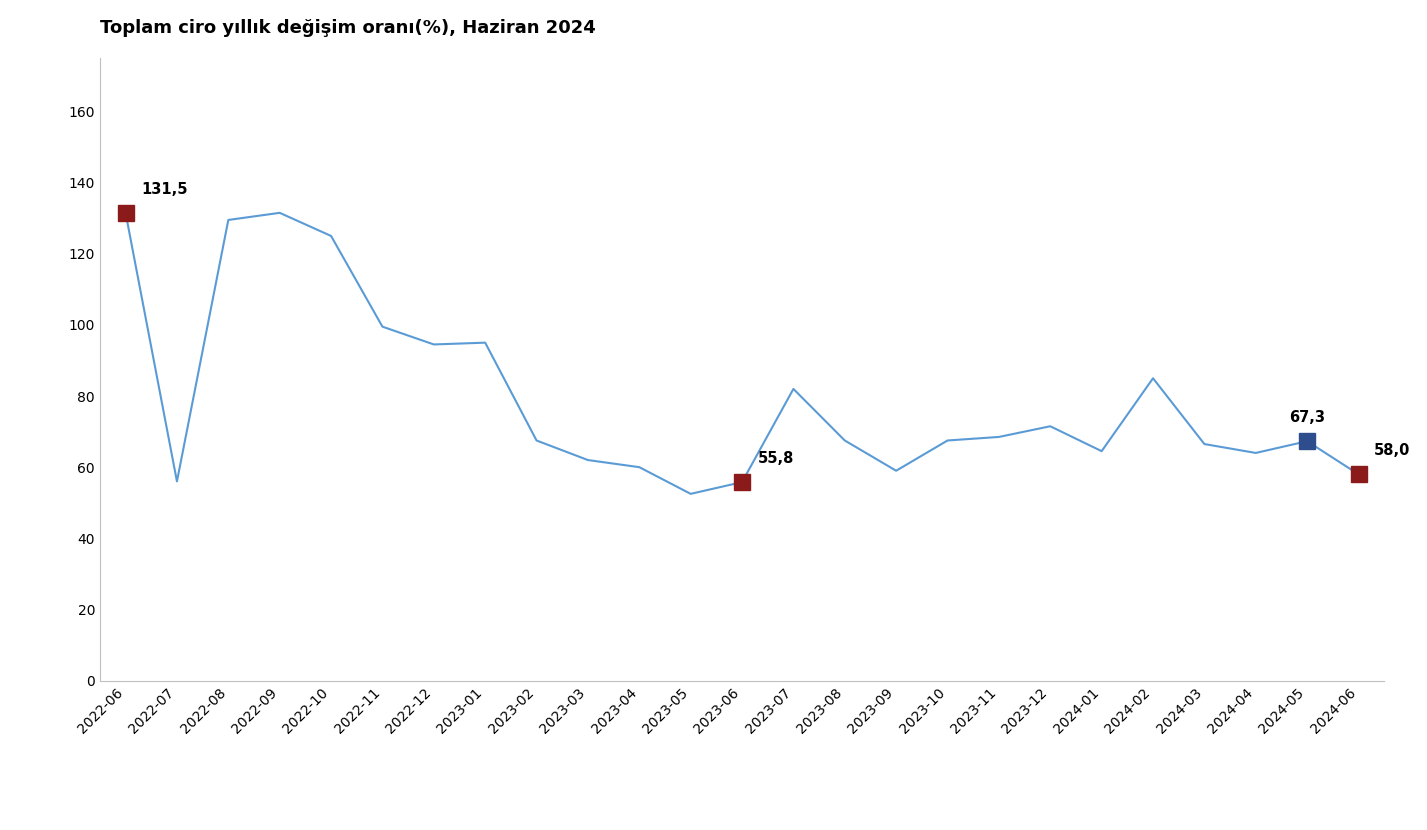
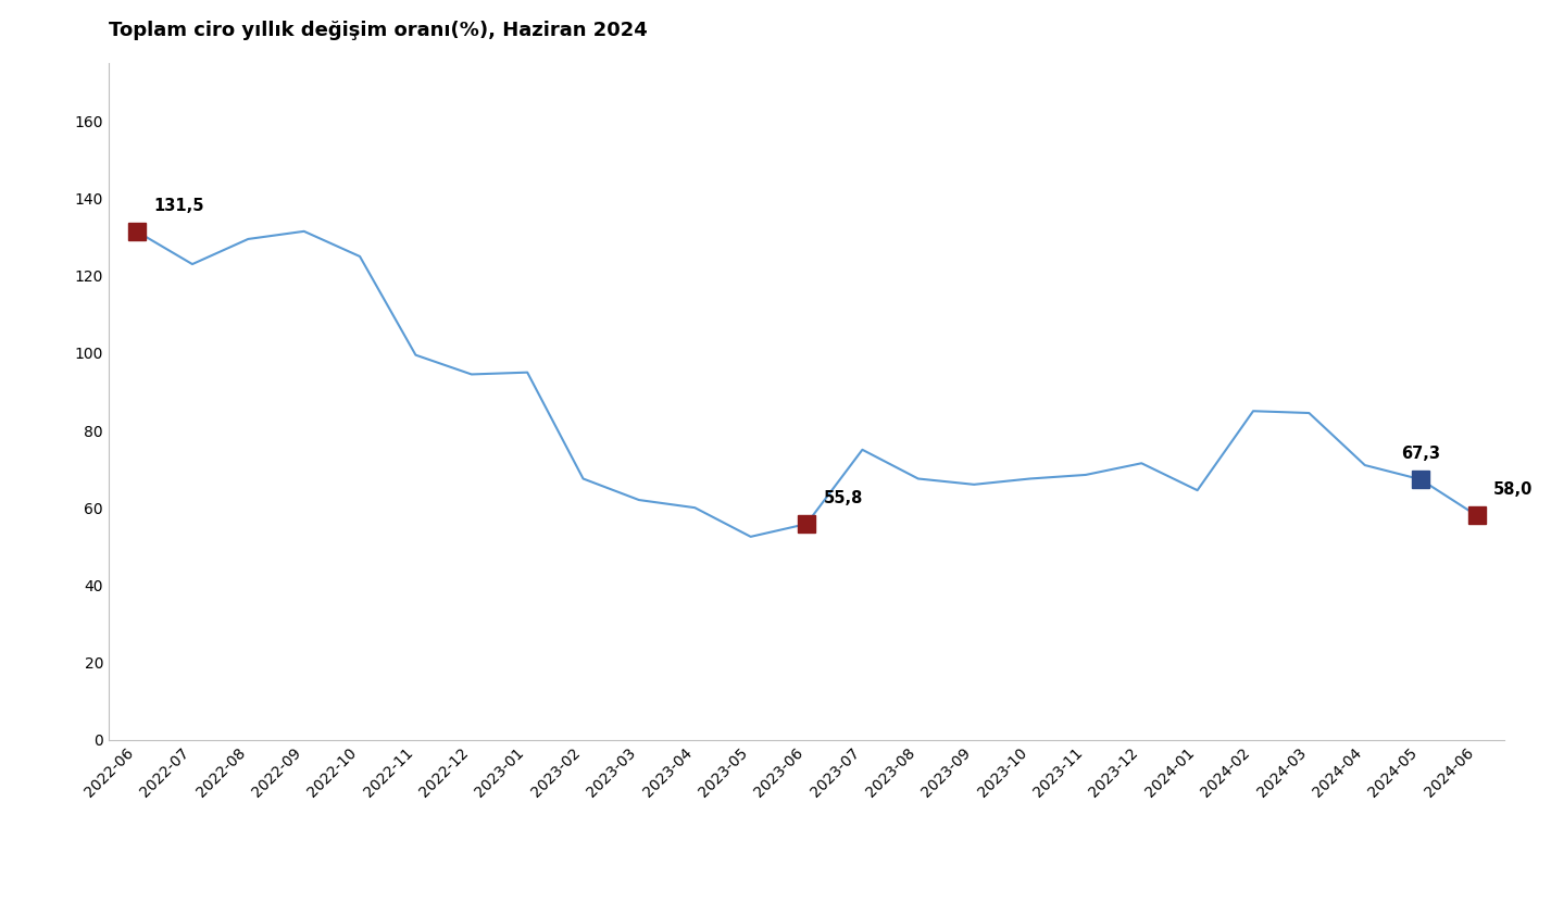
2022-07: 56.0 -> 123.0
2023-07: 82.0 -> 75.0
2023-09: 59.0 -> 66.0
2024-03: 66.5 -> 84.5
2024-04: 64.0 -> 71.0
